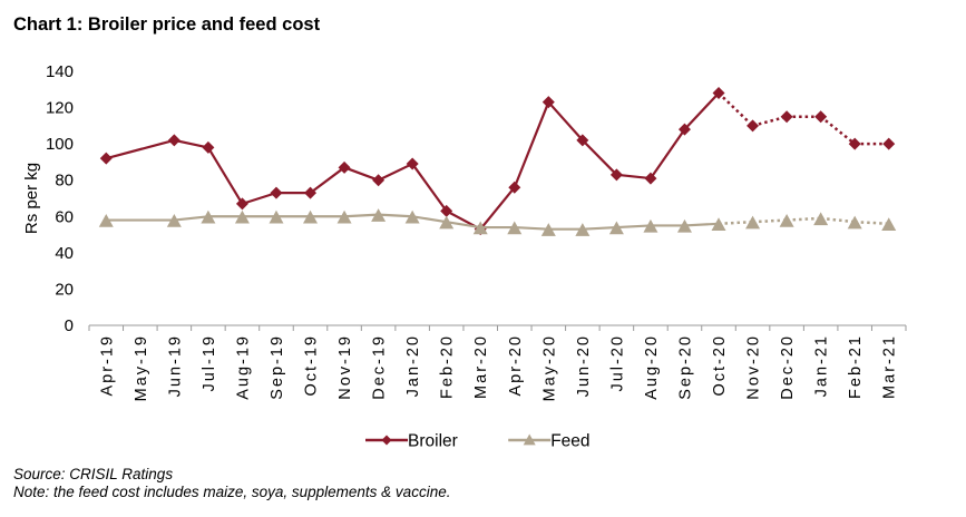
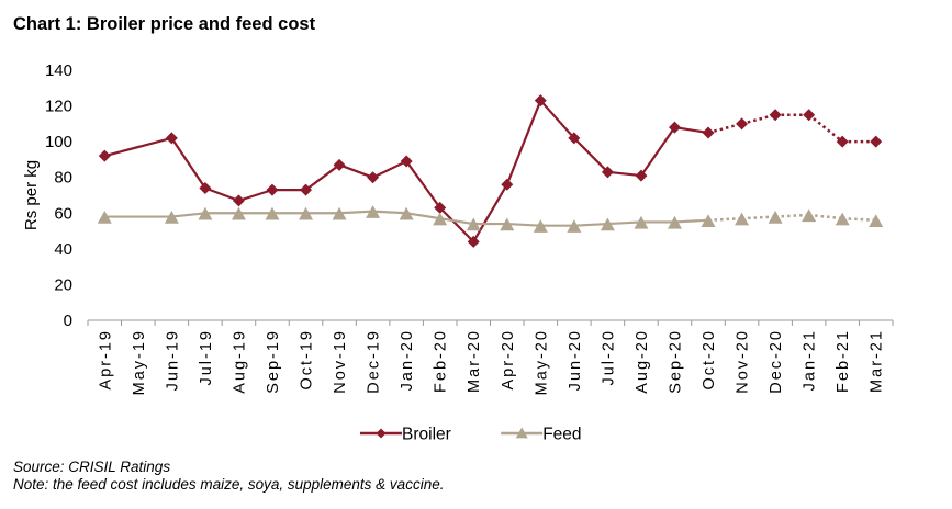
Broiler/Jul-19: 98 -> 74
Broiler/Mar-20: 53 -> 44
Broiler/Oct-20: 128 -> 105
